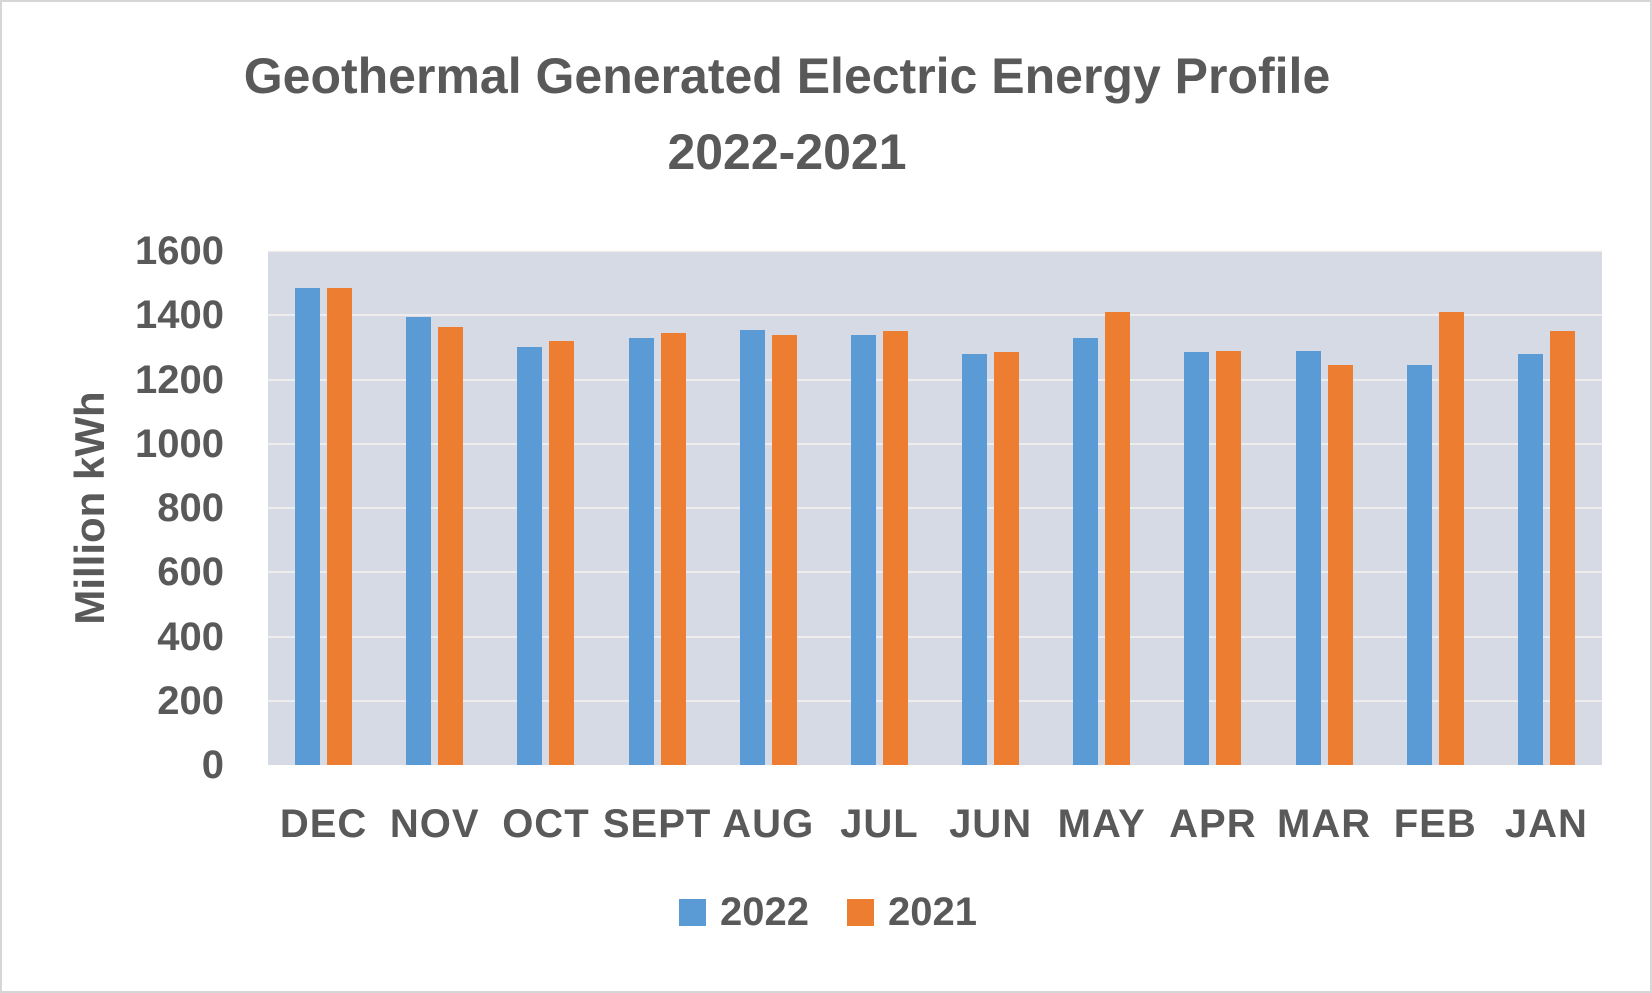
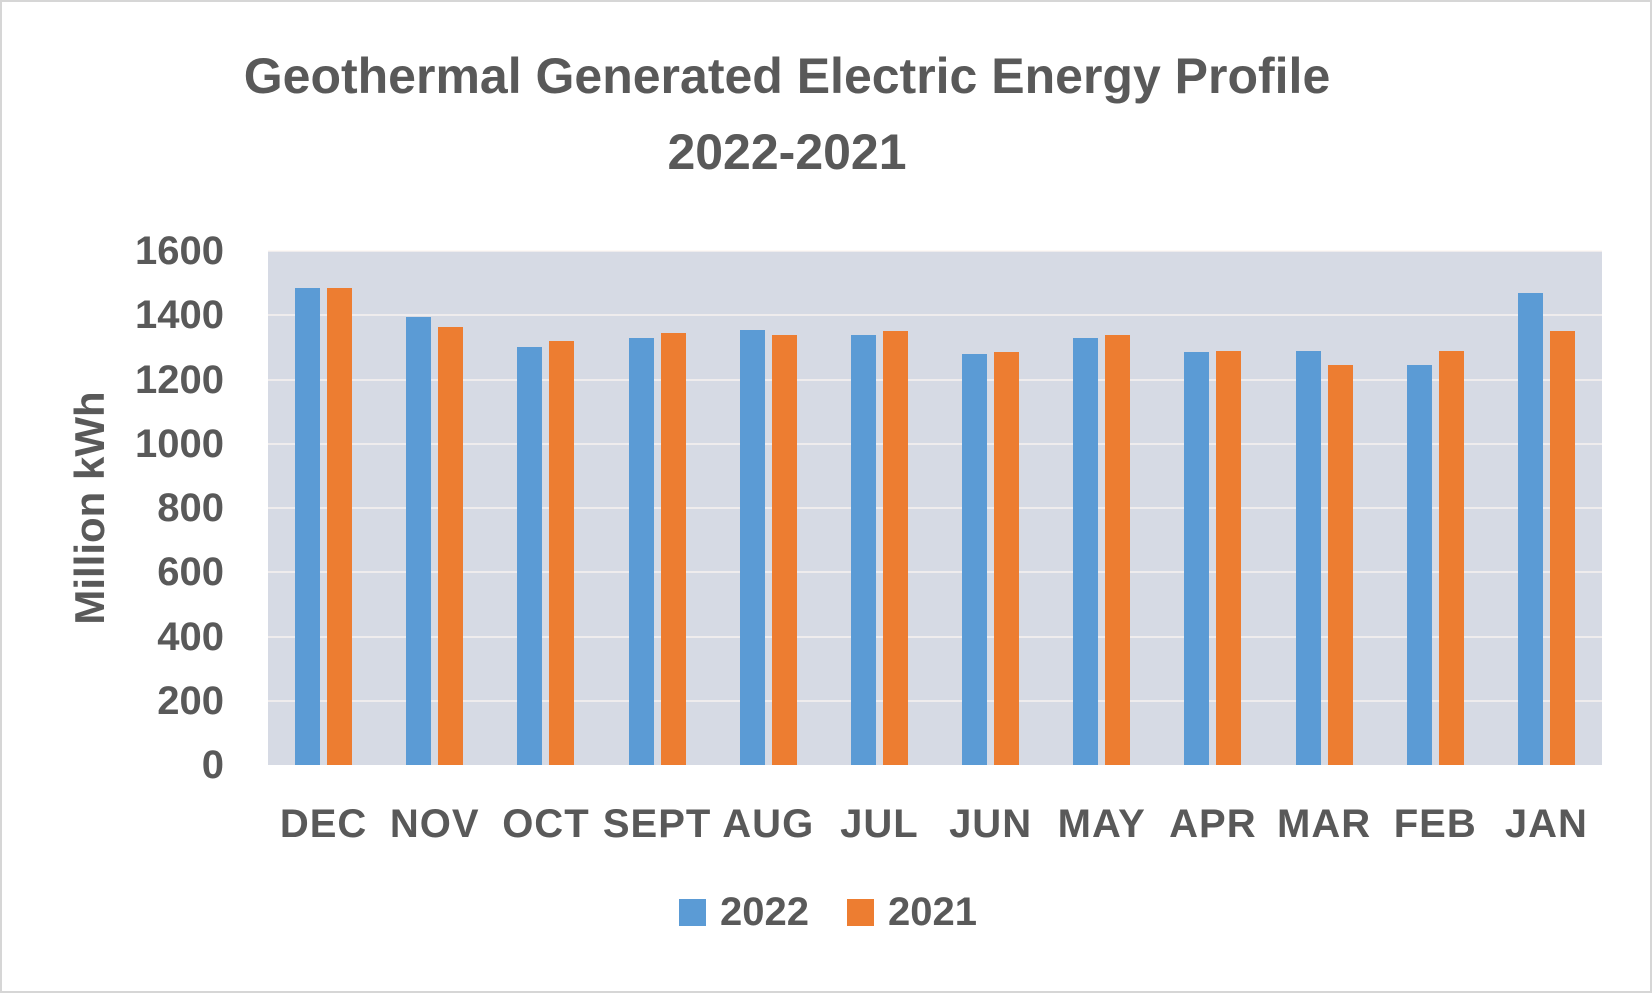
2021/MAY: 1410 -> 1340
2021/FEB: 1410 -> 1290
2022/JAN: 1280 -> 1470
